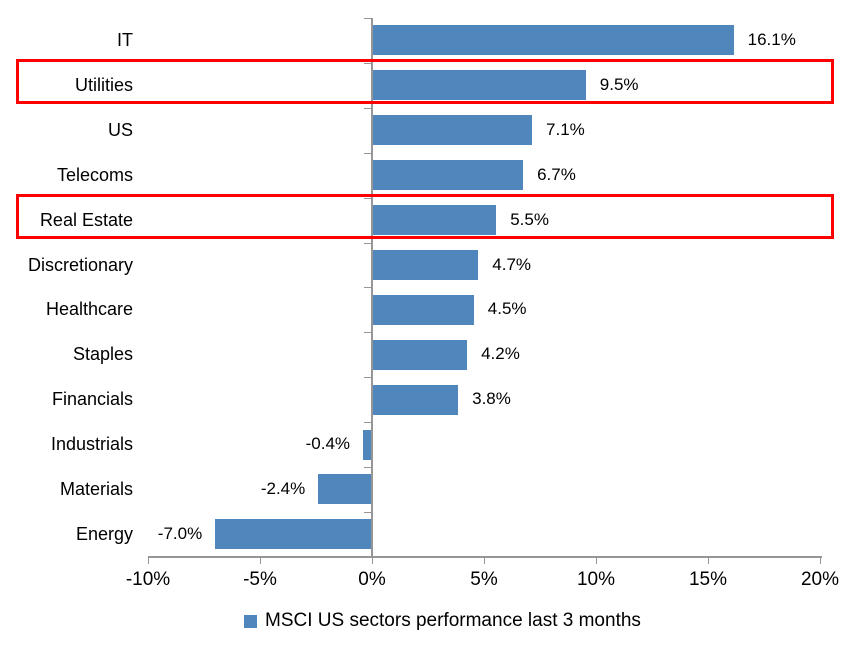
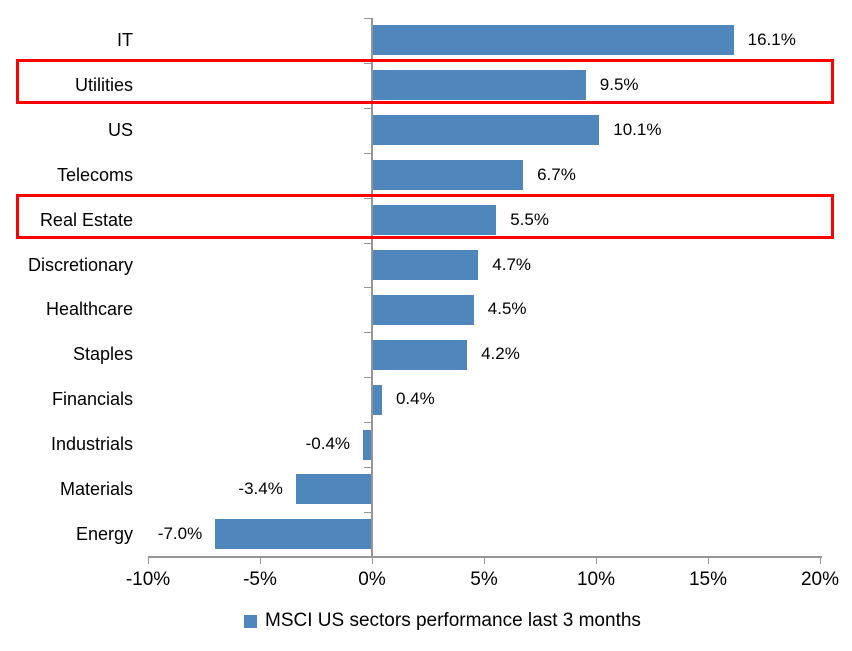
US: 7.1% -> 10.1%
Financials: 3.8% -> 0.4%
Materials: -2.4% -> -3.4%
